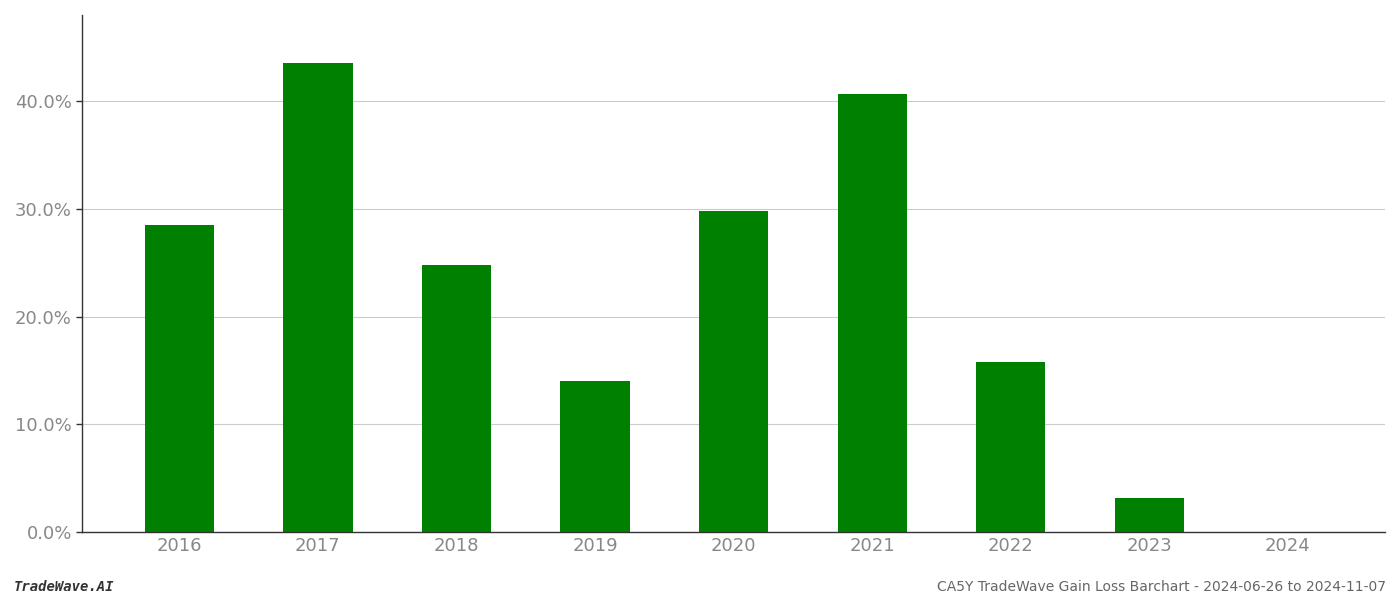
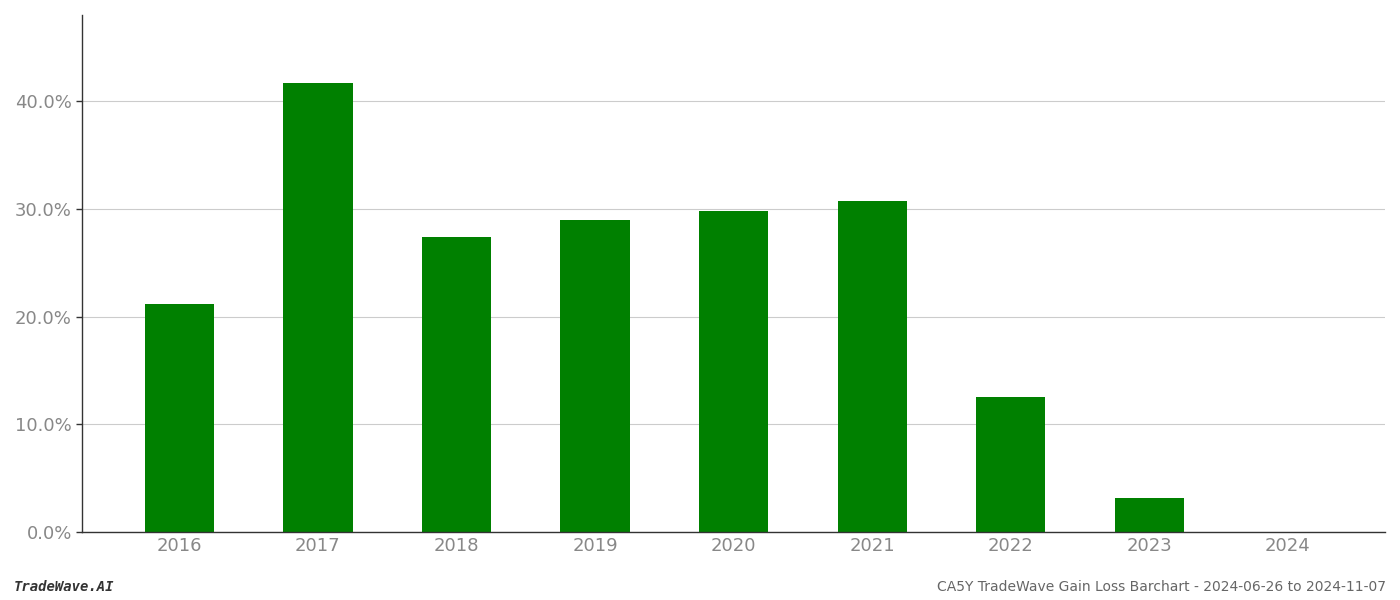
2016: 28.5% -> 21.2%
2017: 43.5% -> 41.7%
2018: 24.8% -> 27.4%
2019: 14.0% -> 29.0%
2021: 40.7% -> 30.7%
2022: 15.8% -> 12.5%
